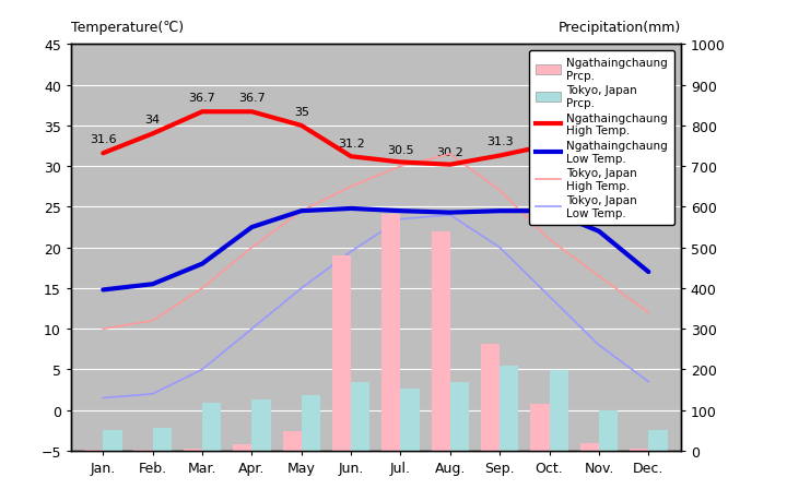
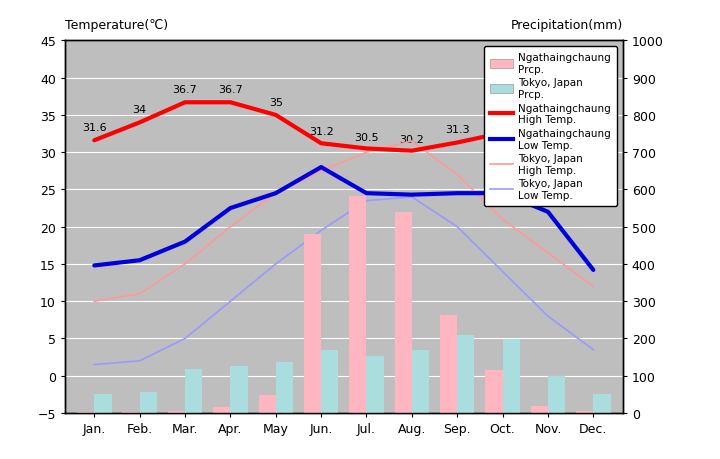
Ngathaingchaung Low Temp./Jun.: 24.8 -> 28.0
Ngathaingchaung Low Temp./Dec.: 17.0 -> 14.2
